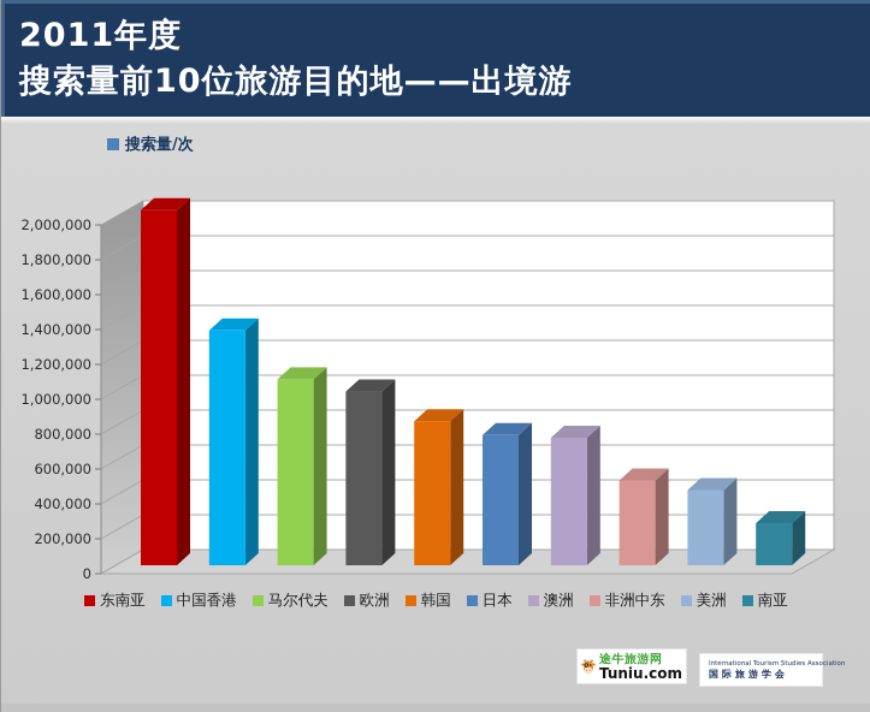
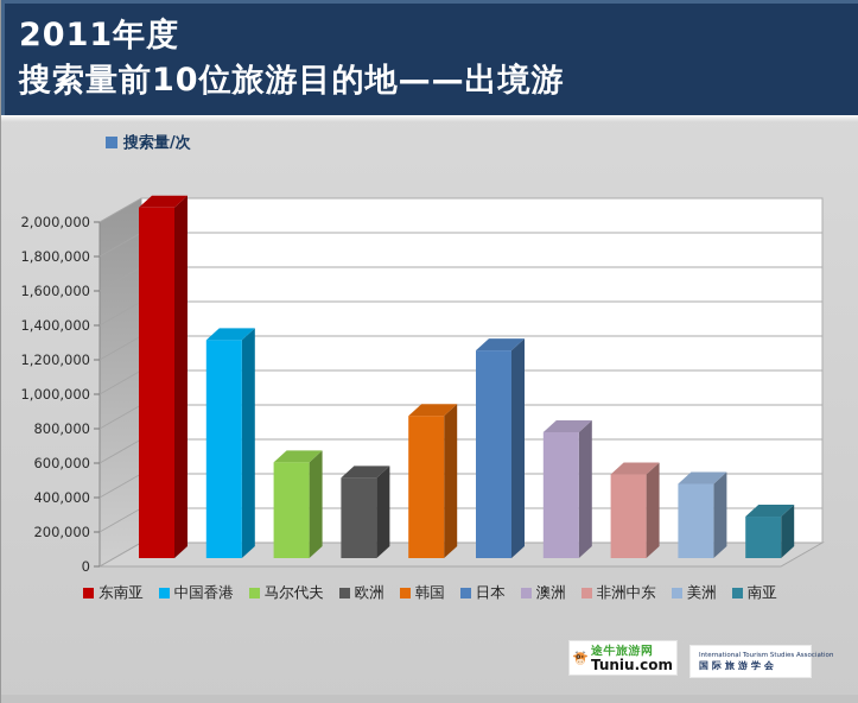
中国香港: 1360000 -> 1280000
马尔代夫: 1080000 -> 570000
欧洲: 1010000 -> 480000
日本: 760000 -> 1220000
